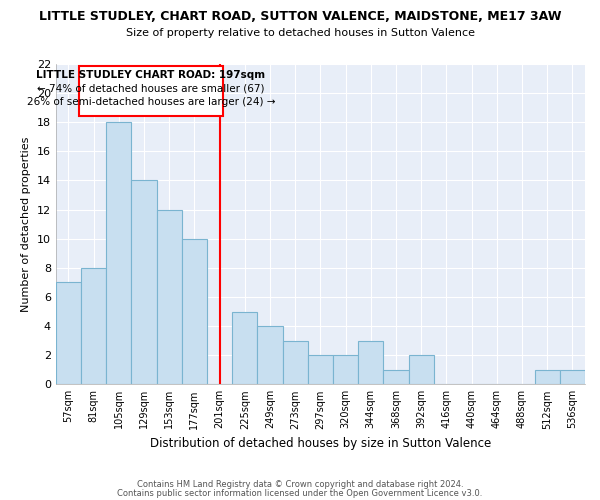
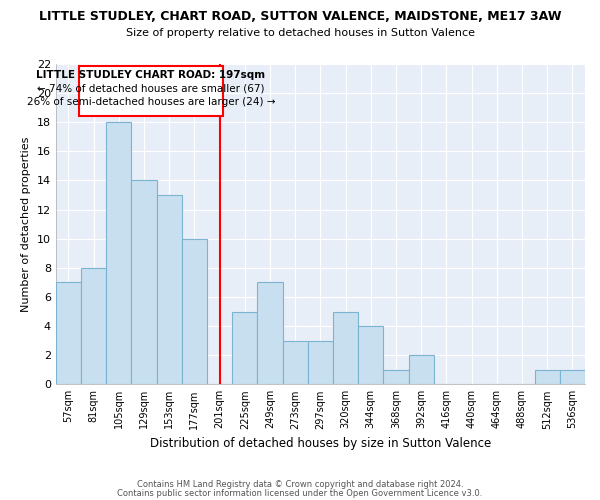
153sqm: 12 -> 13
249sqm: 4 -> 7
297sqm: 2 -> 3
320sqm: 2 -> 5
344sqm: 3 -> 4
